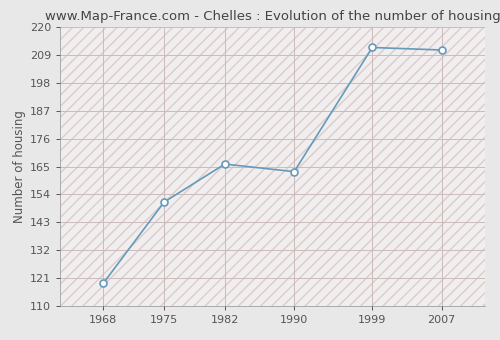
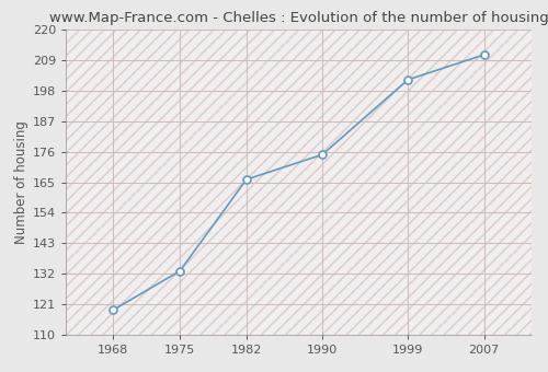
1975: 151 -> 133
1990: 163 -> 175
1999: 212 -> 202
